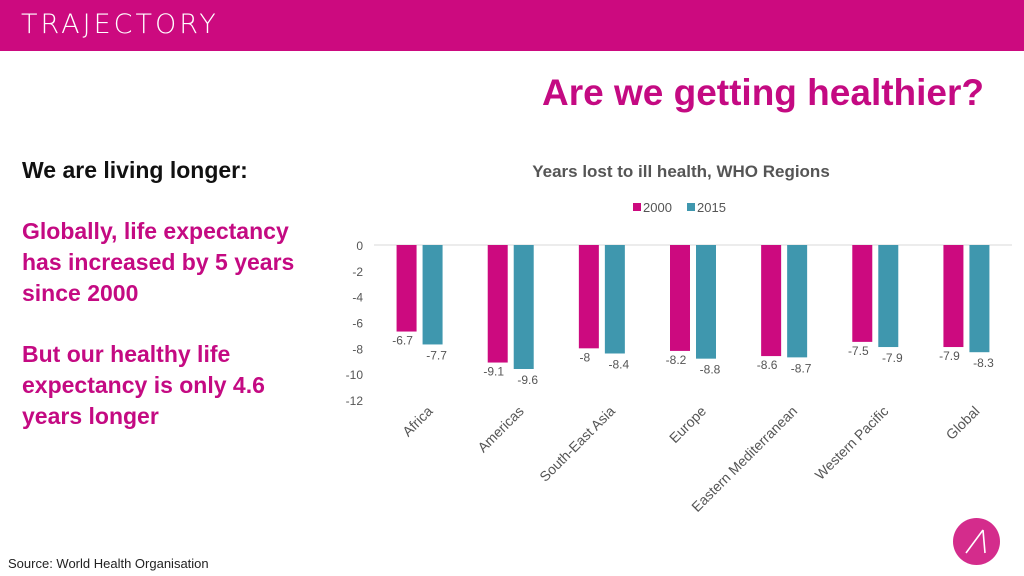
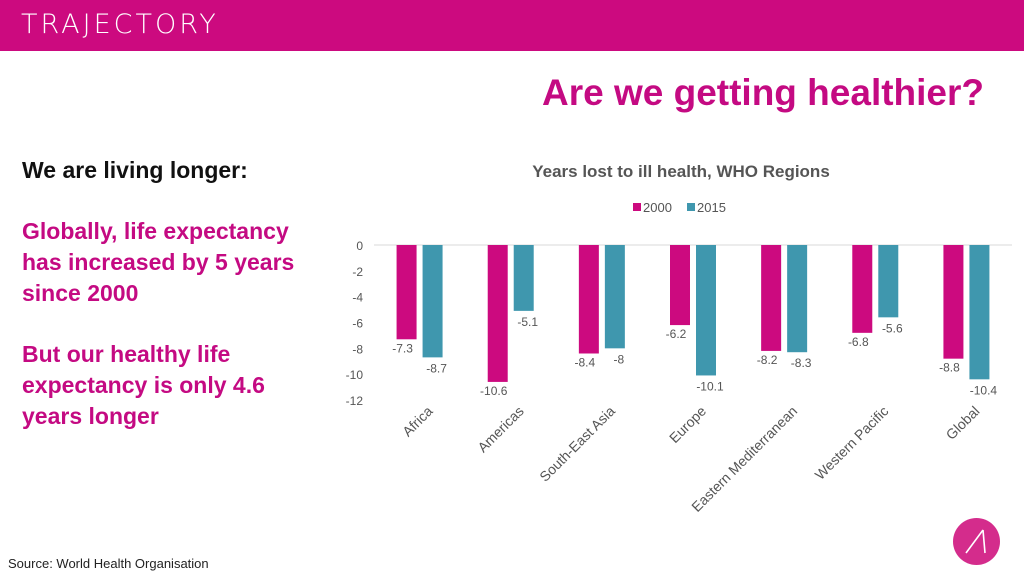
2000/Africa: -6.7 -> -7.3
2015/Africa: -7.7 -> -8.7
2000/Americas: -9.1 -> -10.6
2015/Americas: -9.6 -> -5.1
2000/South-East Asia: -8 -> -8.4
2015/South-East Asia: -8.4 -> -8
2000/Europe: -8.2 -> -6.2
2015/Europe: -8.8 -> -10.1
2000/Eastern Mediterranean: -8.6 -> -8.2
2015/Eastern Mediterranean: -8.7 -> -8.3
2000/Western Pacific: -7.5 -> -6.8
2015/Western Pacific: -7.9 -> -5.6
2000/Global: -7.9 -> -8.8
2015/Global: -8.3 -> -10.4
